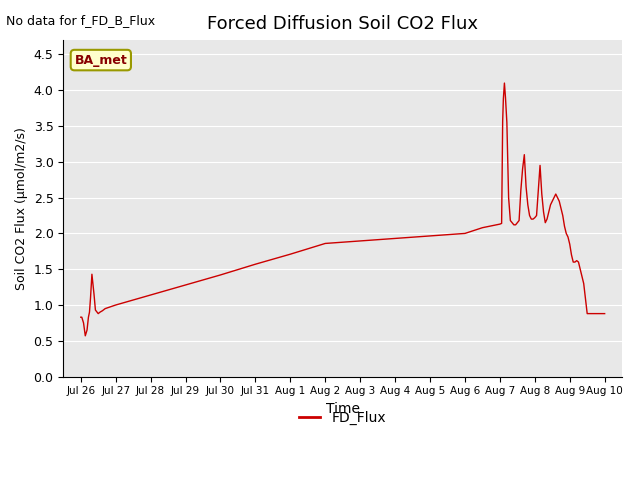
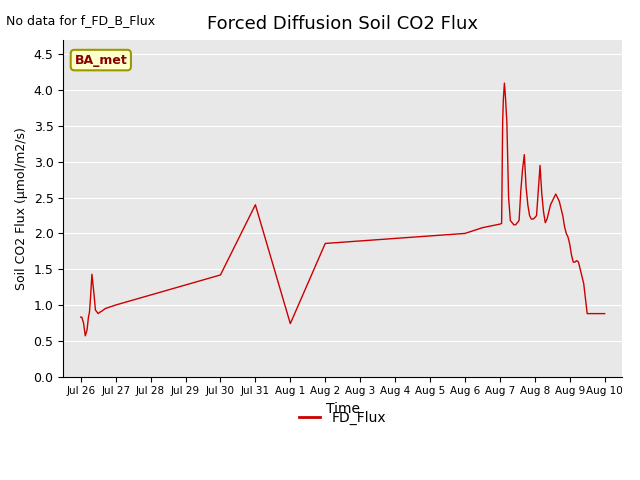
Jul 31: 1.57 -> 2.40
Aug 1: 1.71 -> 0.74
